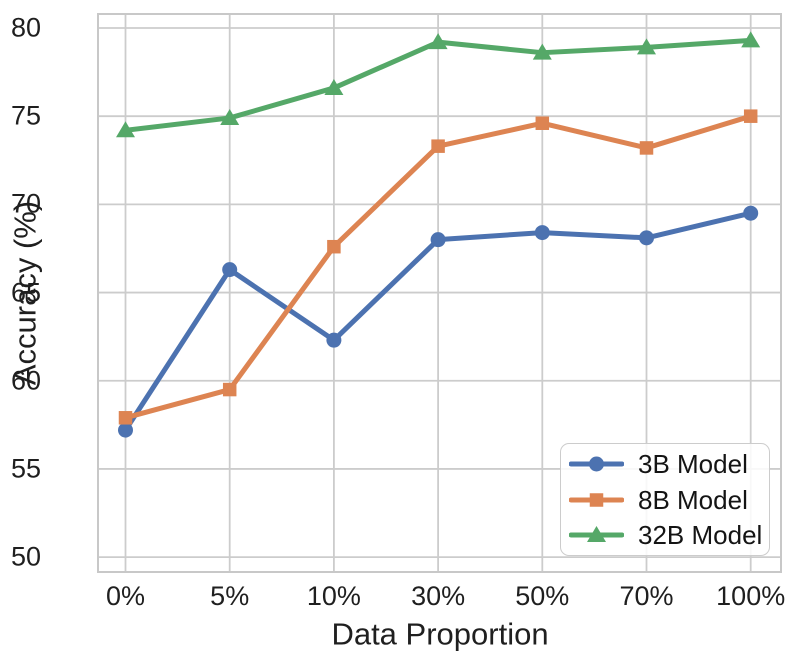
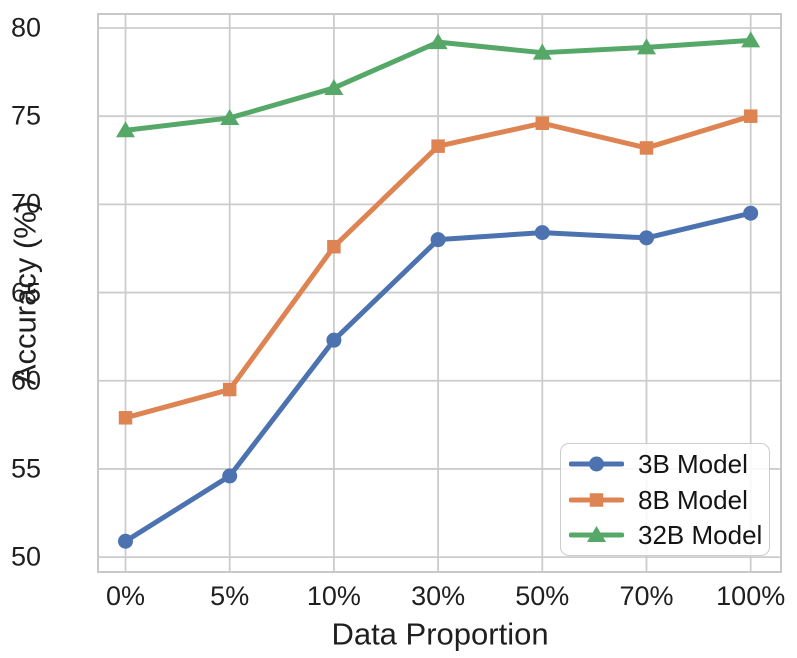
3B Model/0%: 57.2 -> 50.9
3B Model/5%: 66.3 -> 54.6
